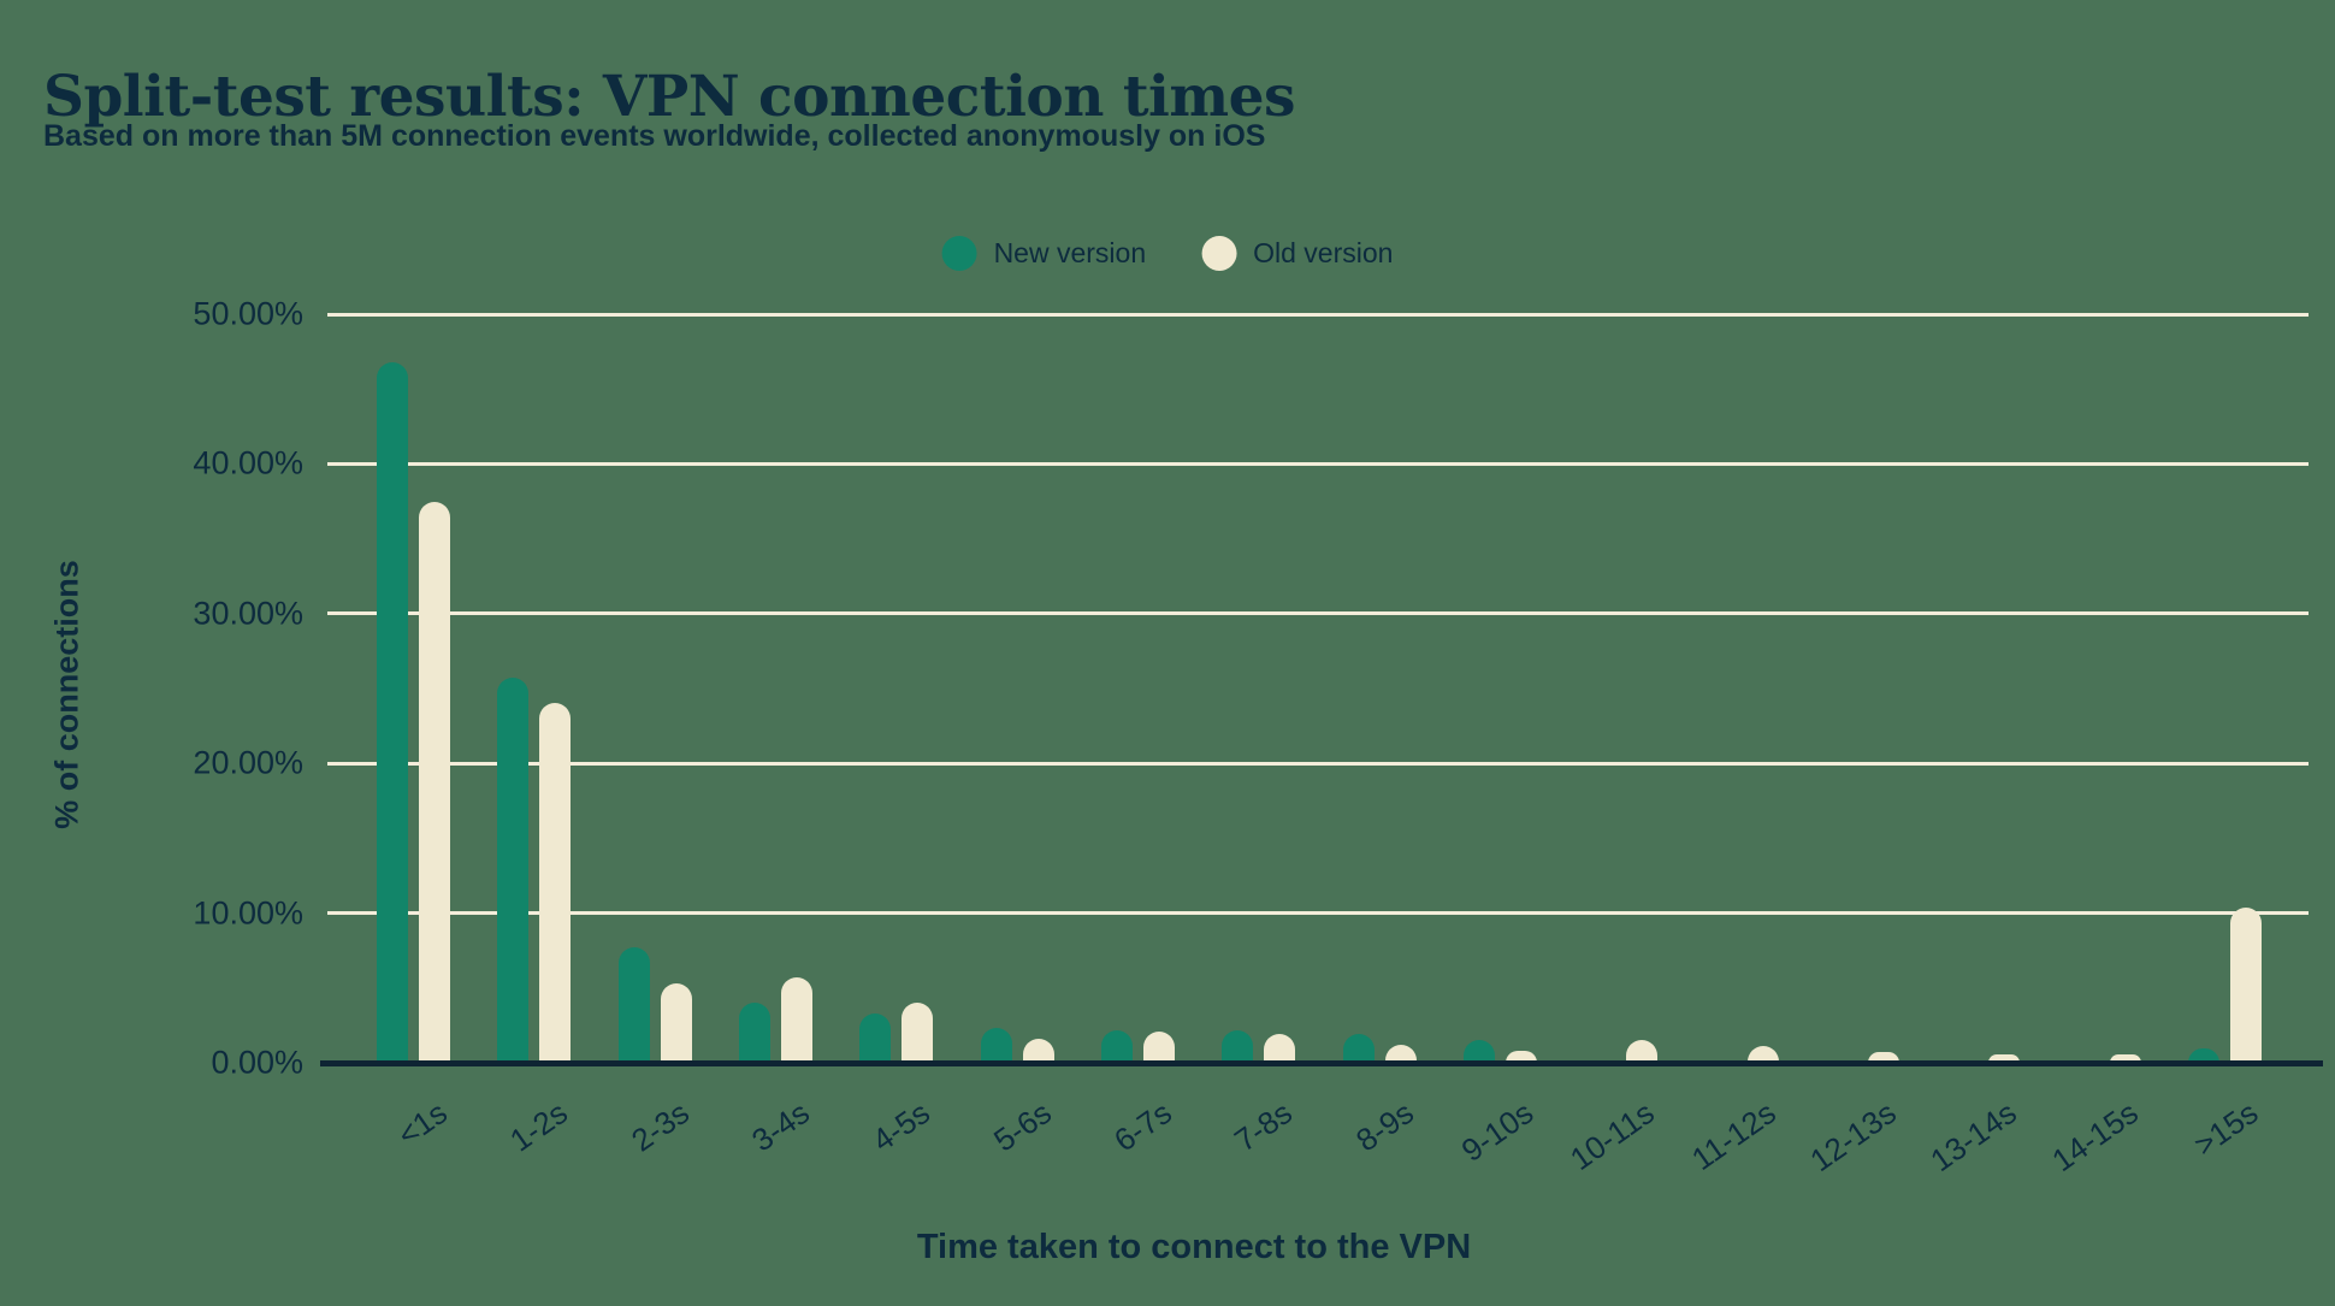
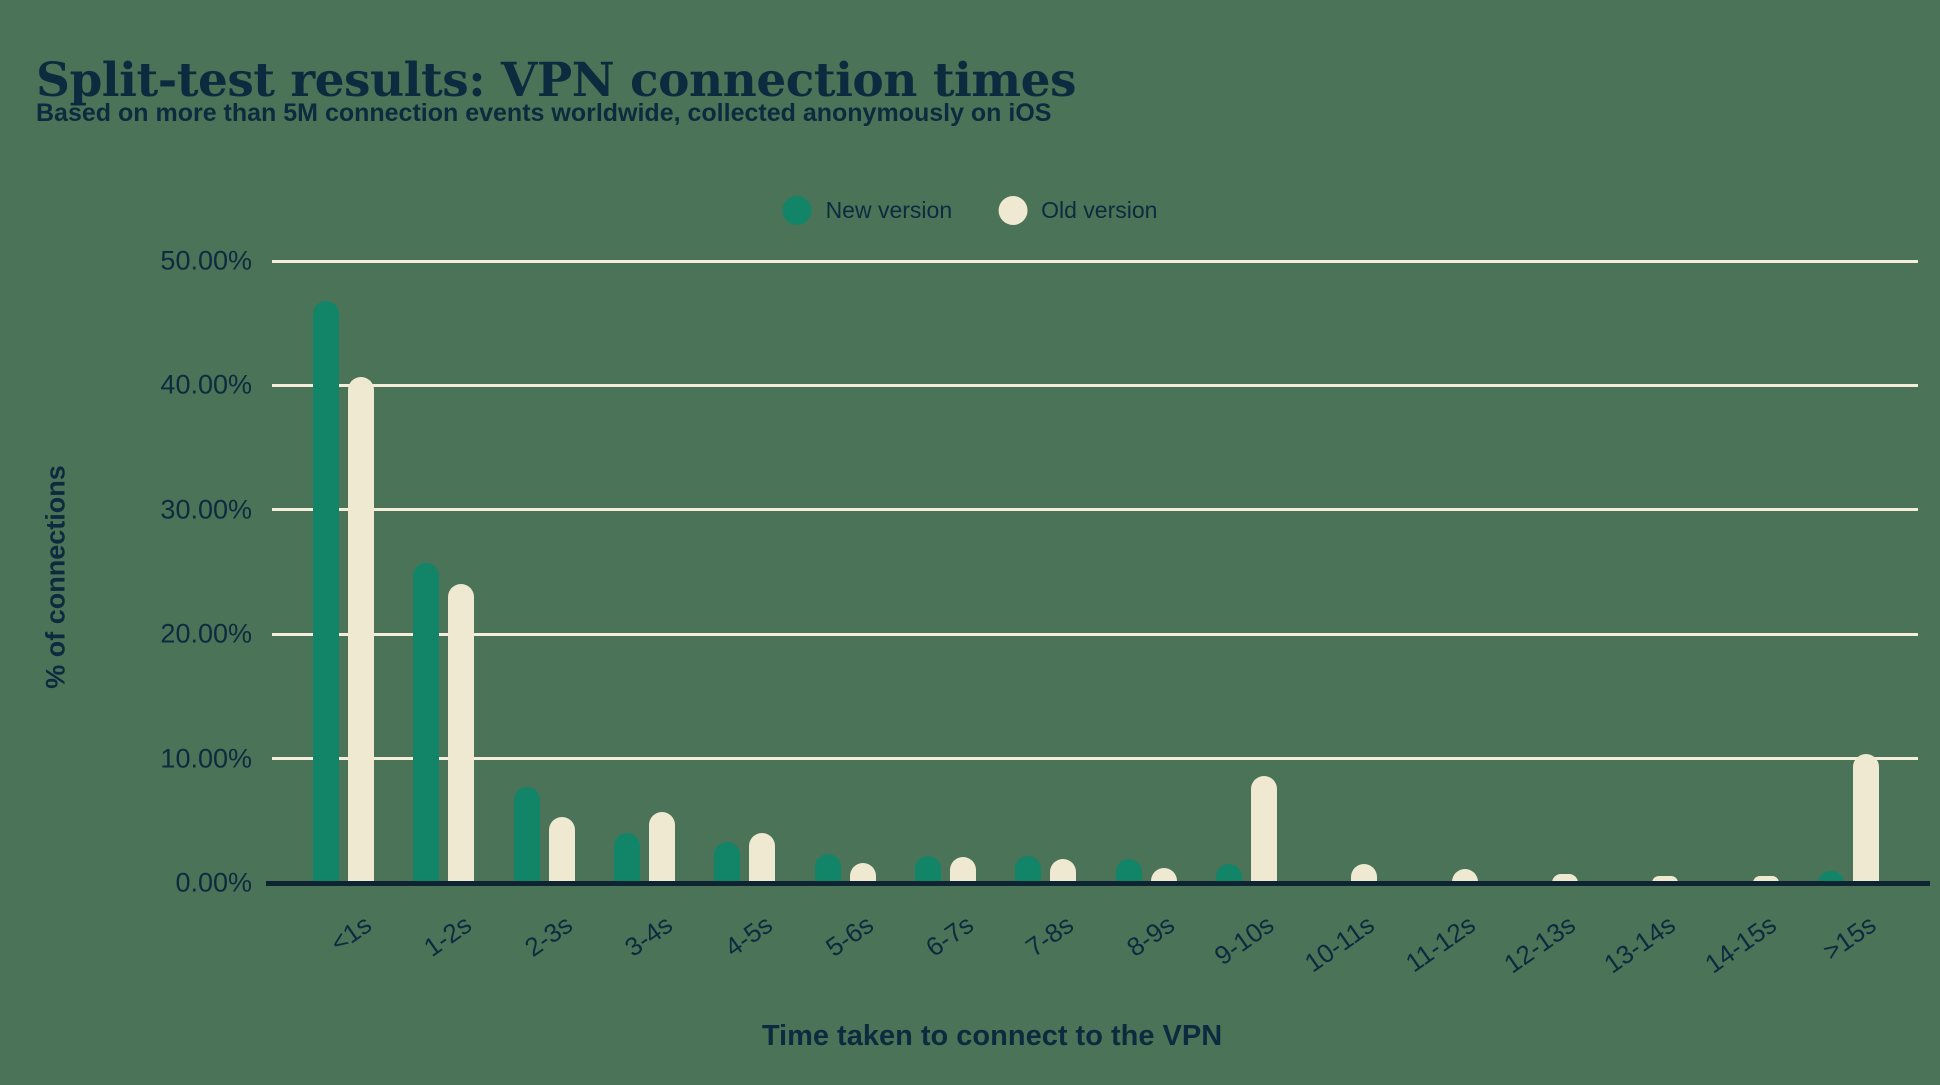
Old version/<1s: 37.5% -> 40.7%
Old version/9-10s: 0.8% -> 8.6%
